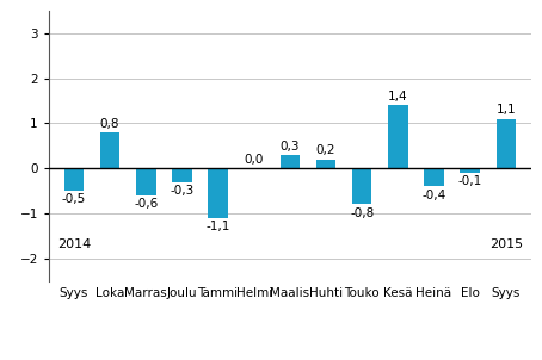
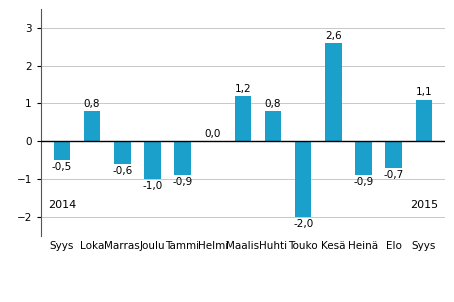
Joulu: -0,3 -> -1,0
Tammi: -1,1 -> -0,9
Maalis: 0,3 -> 1,2
Huhti: 0,2 -> 0,8
Touko: -0,8 -> -2,0
Kesä: 1,4 -> 2,6
Heinä: -0,4 -> -0,9
Elo: -0,1 -> -0,7
